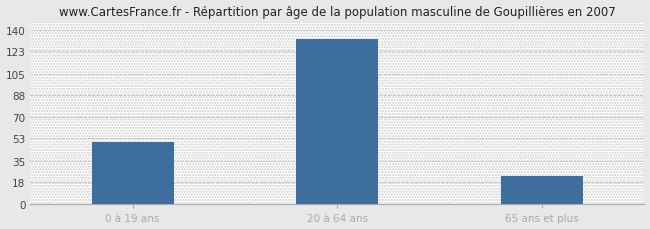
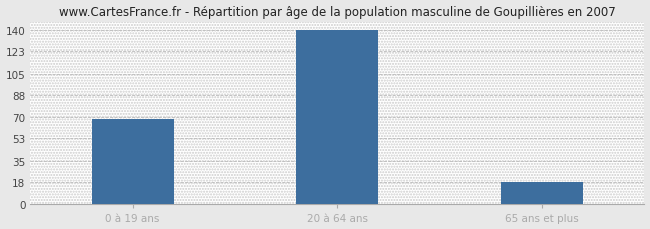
0 à 19 ans: 50 -> 69
20 à 64 ans: 133 -> 140
65 ans et plus: 23 -> 18
